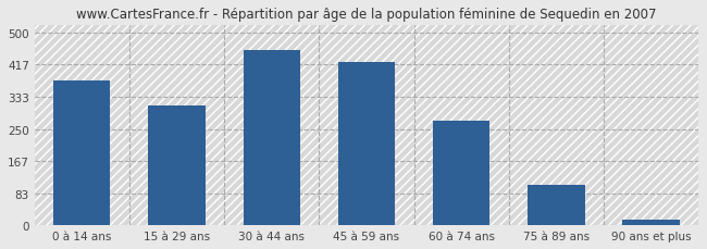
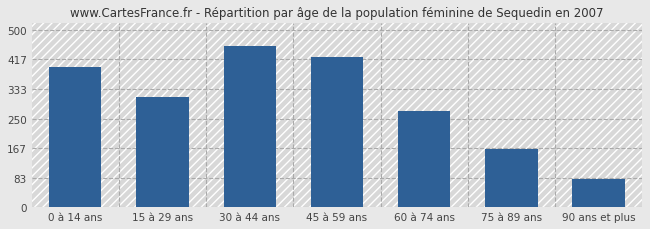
0 à 14 ans: 375 -> 395
75 à 89 ans: 105 -> 165
90 ans et plus: 15 -> 80
